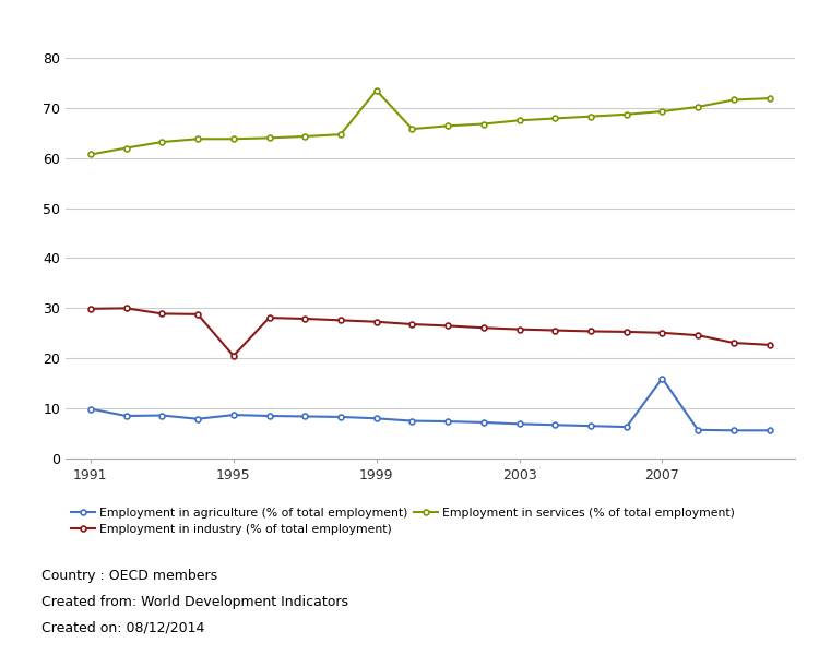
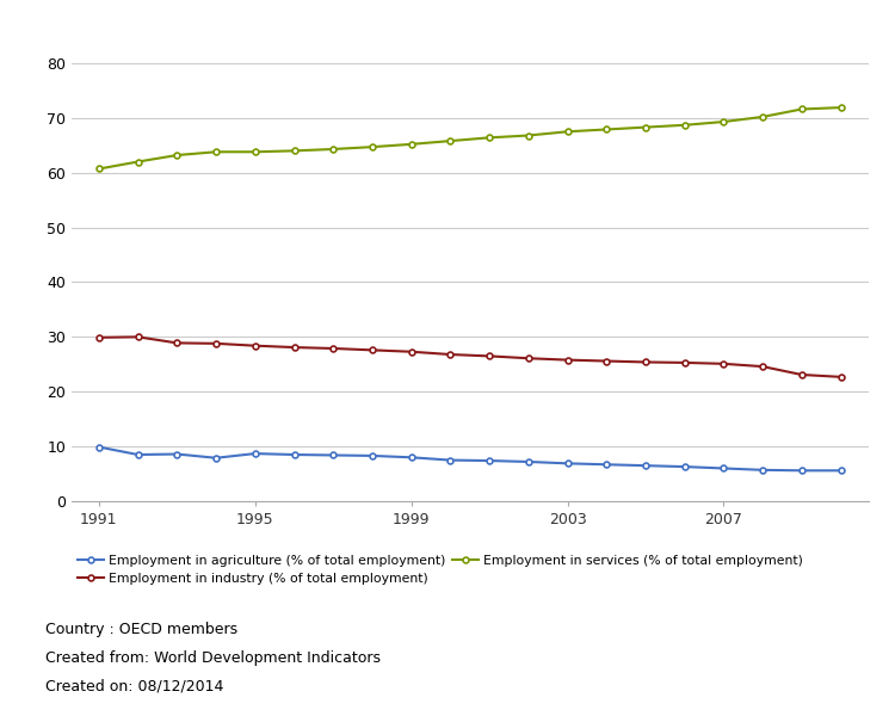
Employment in industry (% of total employment)/1995: 20.5 -> 28.4
Employment in services (% of total employment)/1999: 73.5 -> 65.2
Employment in agriculture (% of total employment)/2007: 16.0 -> 6.0
